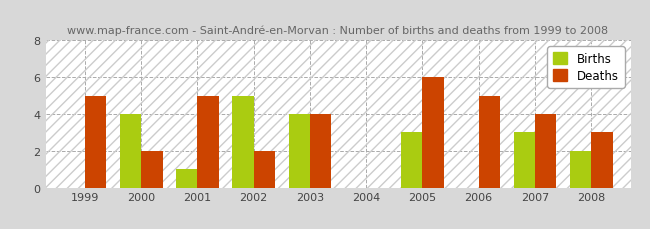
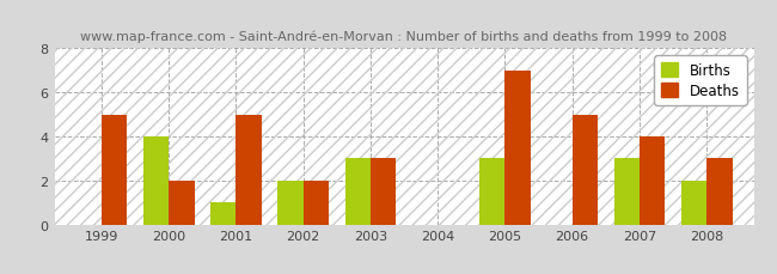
Births/2002: 5 -> 2
Births/2003: 4 -> 3
Deaths/2003: 4 -> 3
Deaths/2005: 6 -> 7
